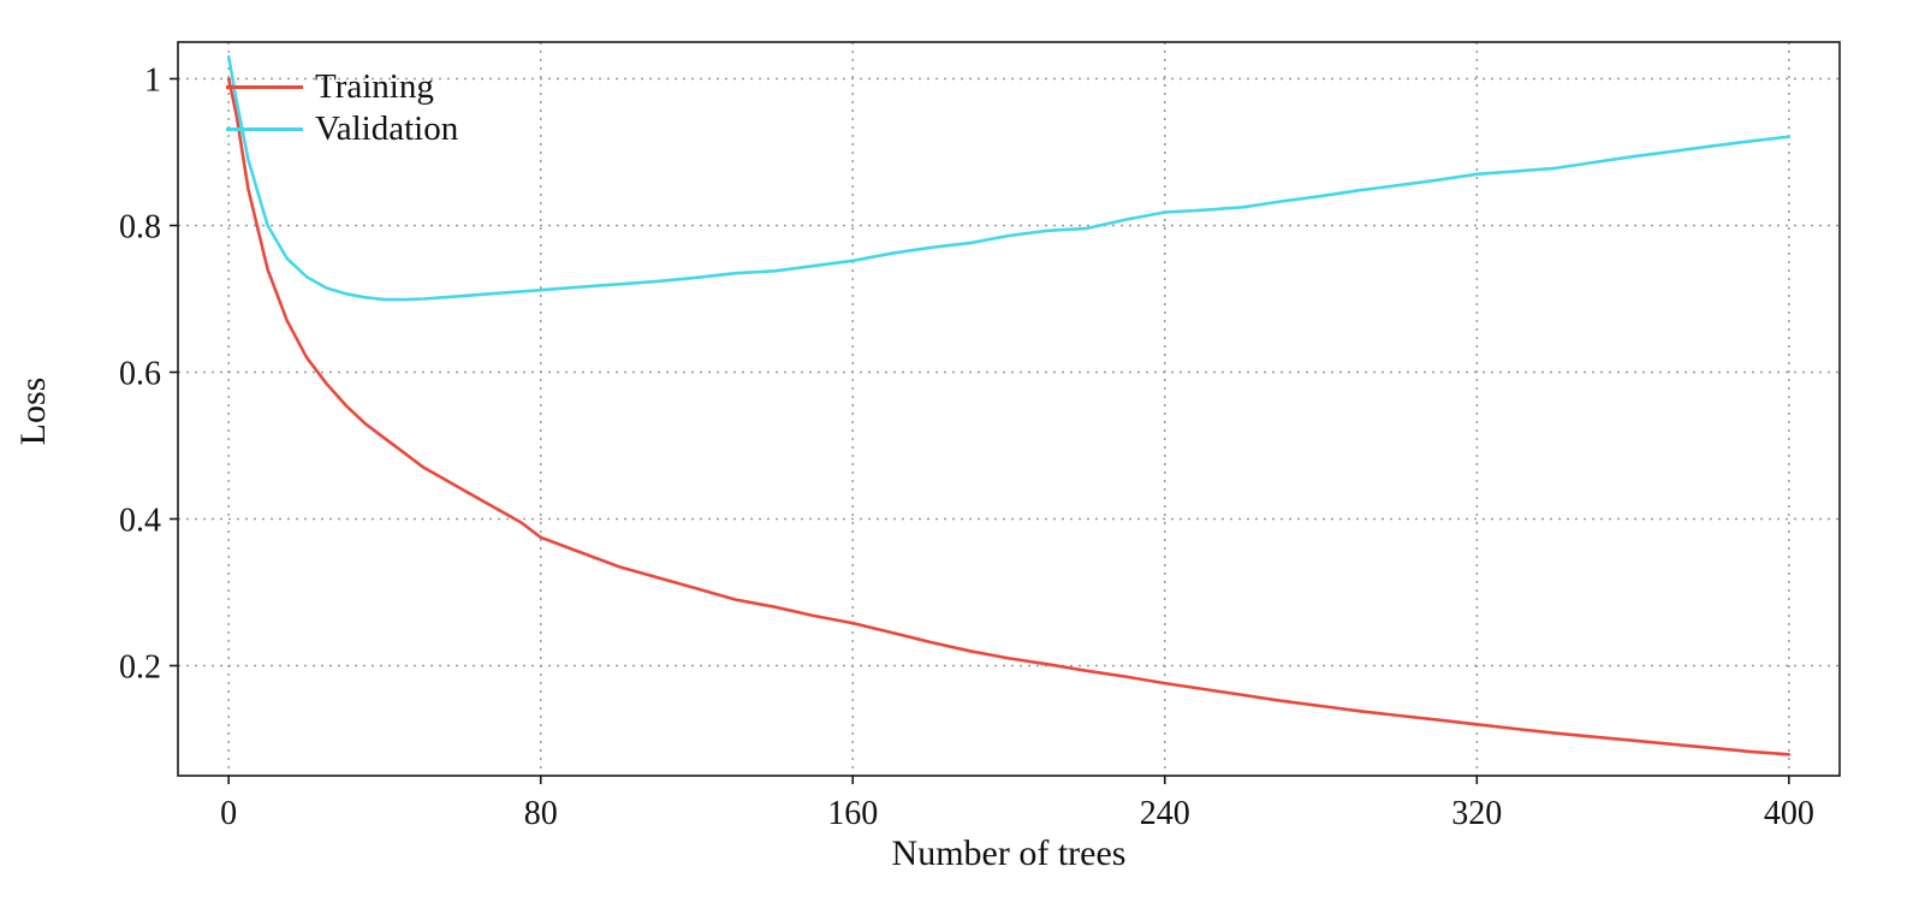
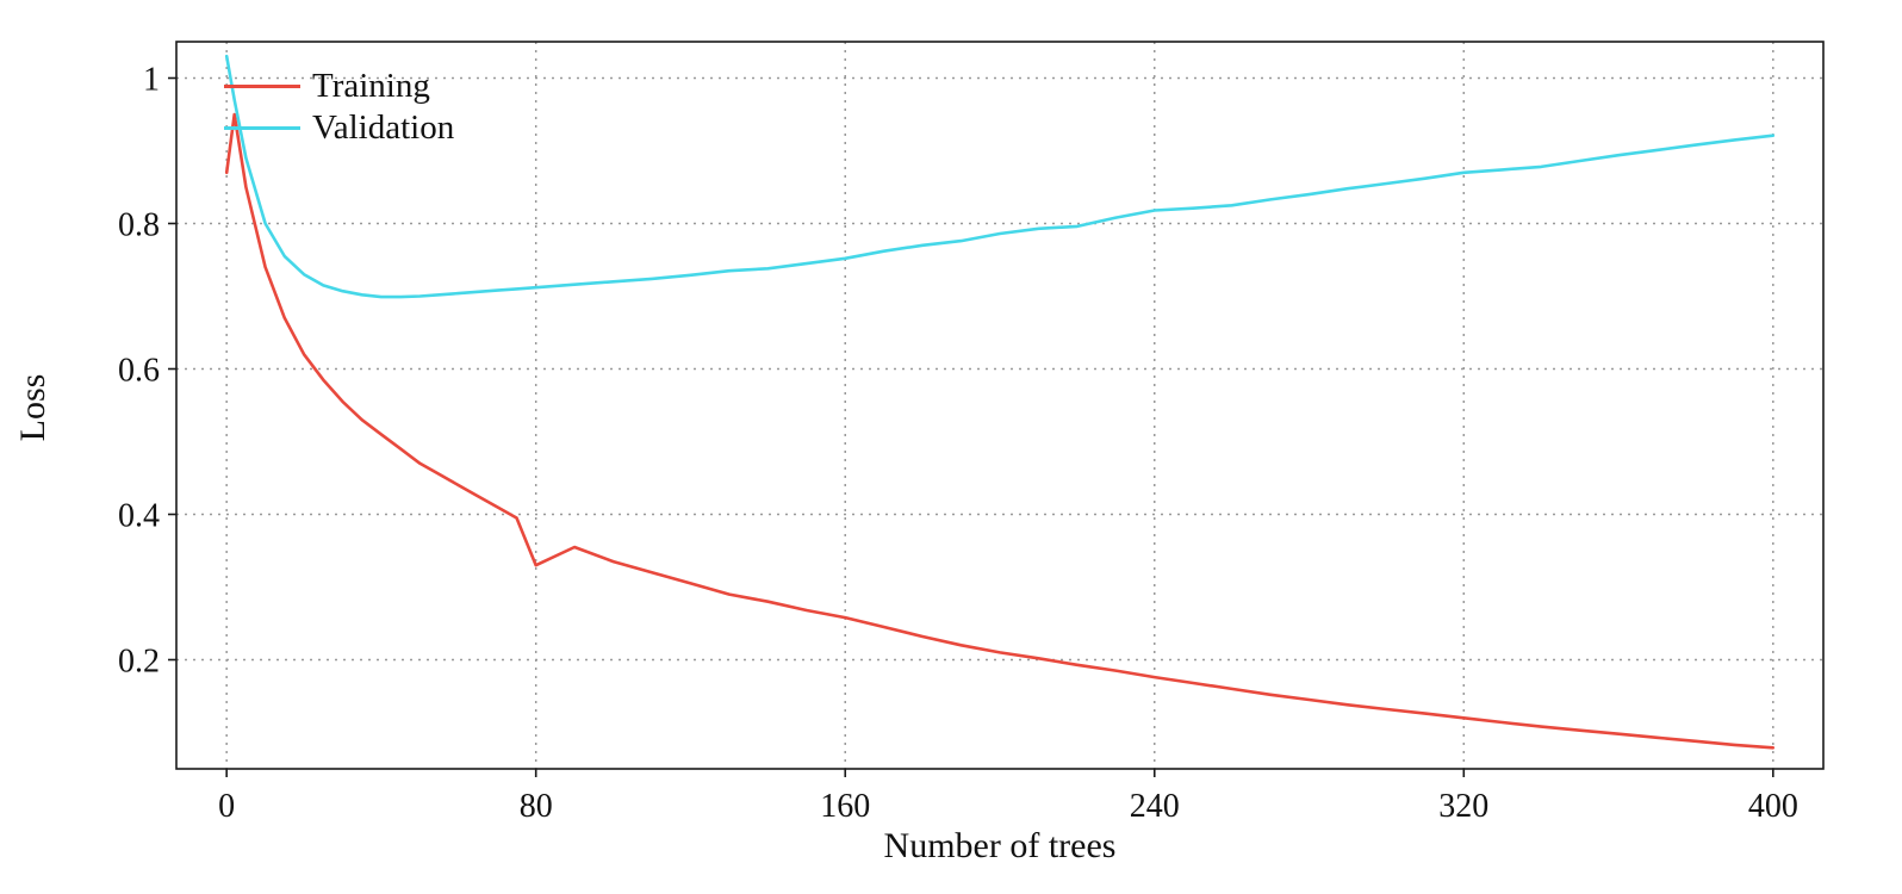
Training/0: 1.00 -> 0.87
Training/80: 0.38 -> 0.33
